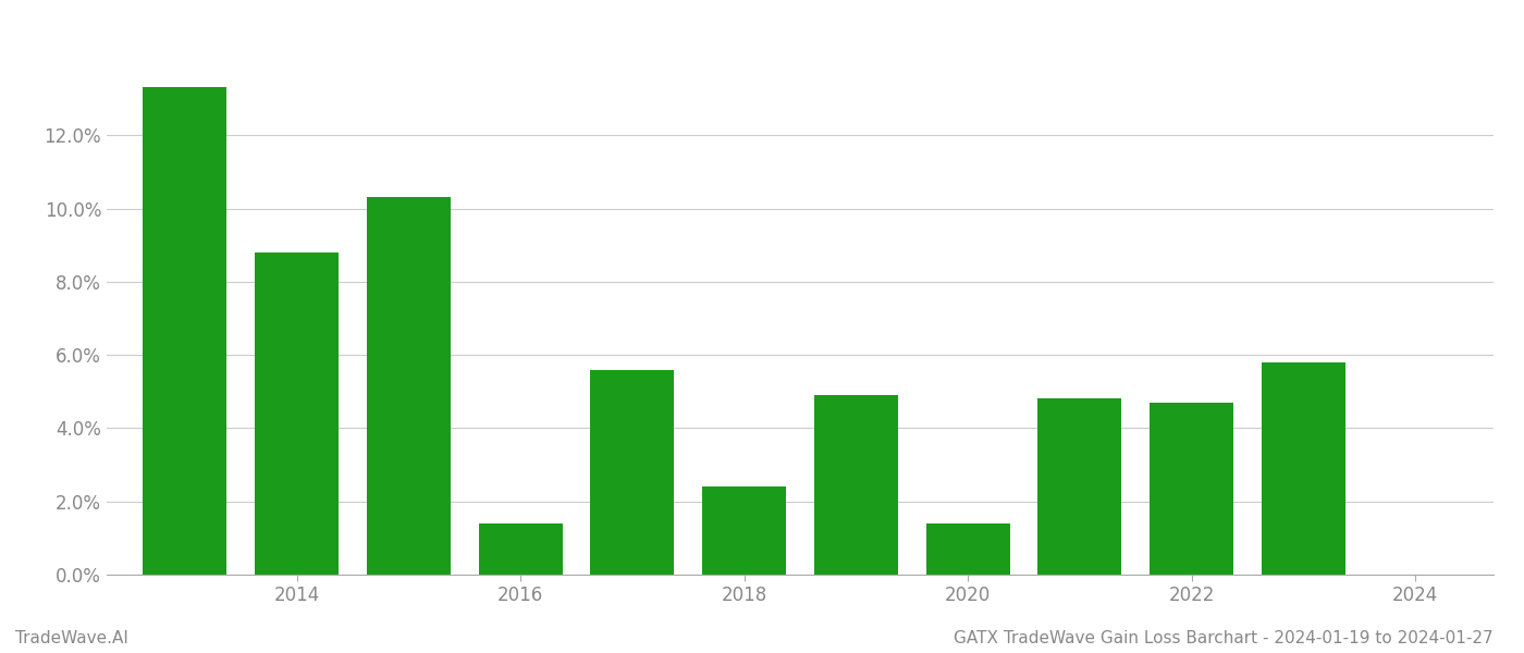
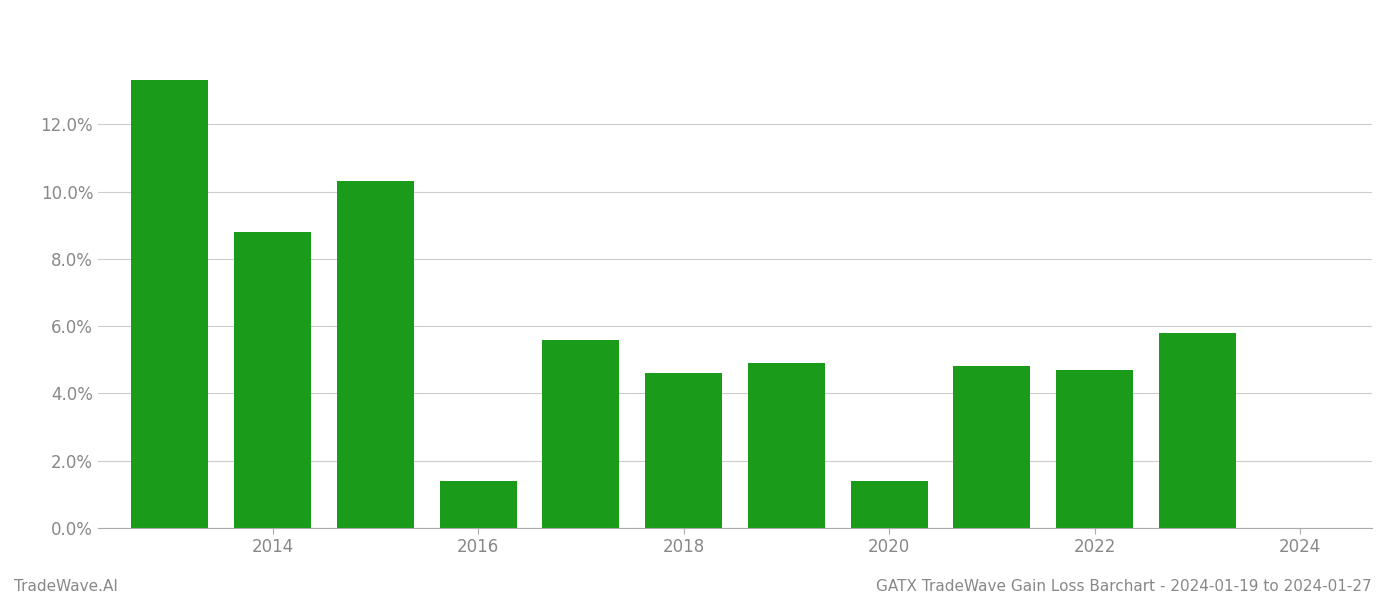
2018: 2.4% -> 4.6%
